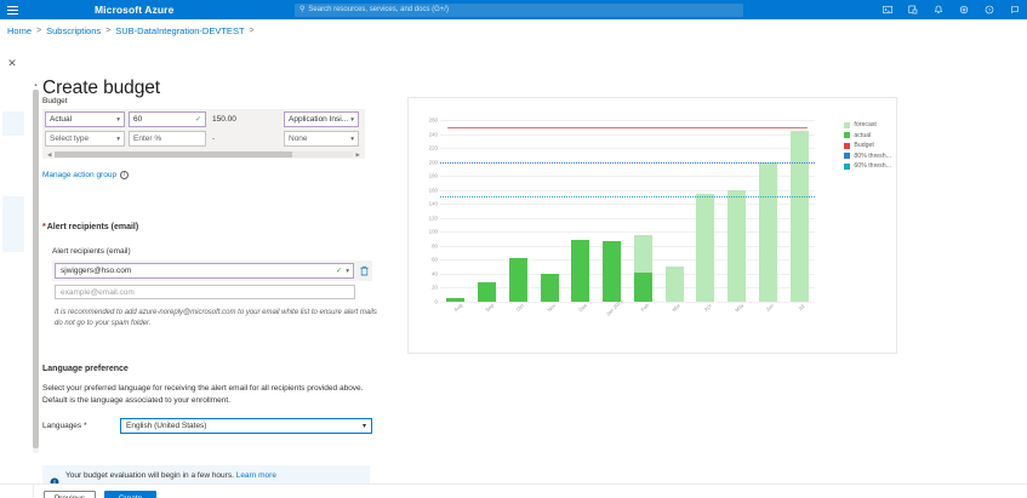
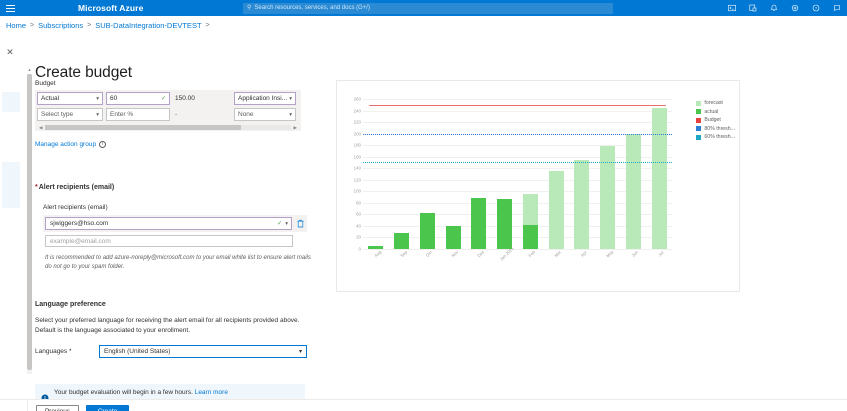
forecast/Mar: 50 -> 140
forecast/May: 160 -> 180
